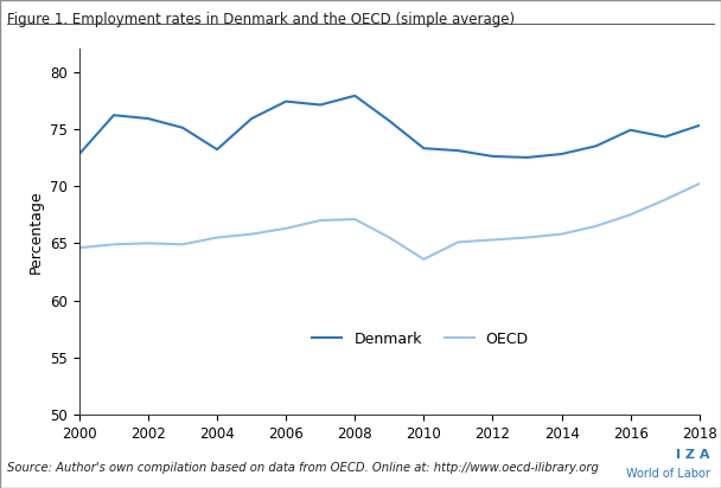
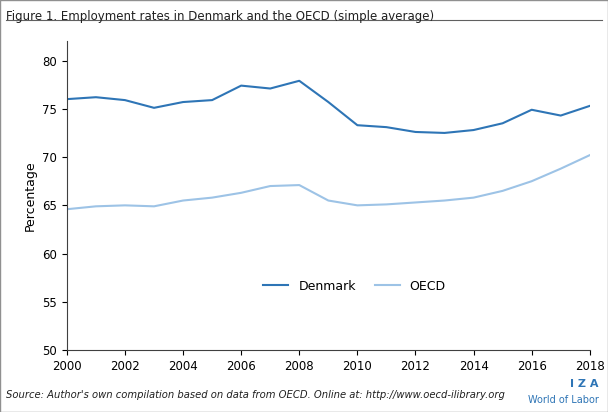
Denmark/2000: 72.8 -> 76.0
Denmark/2004: 73.2 -> 75.7
OECD/2010: 63.6 -> 65.0
